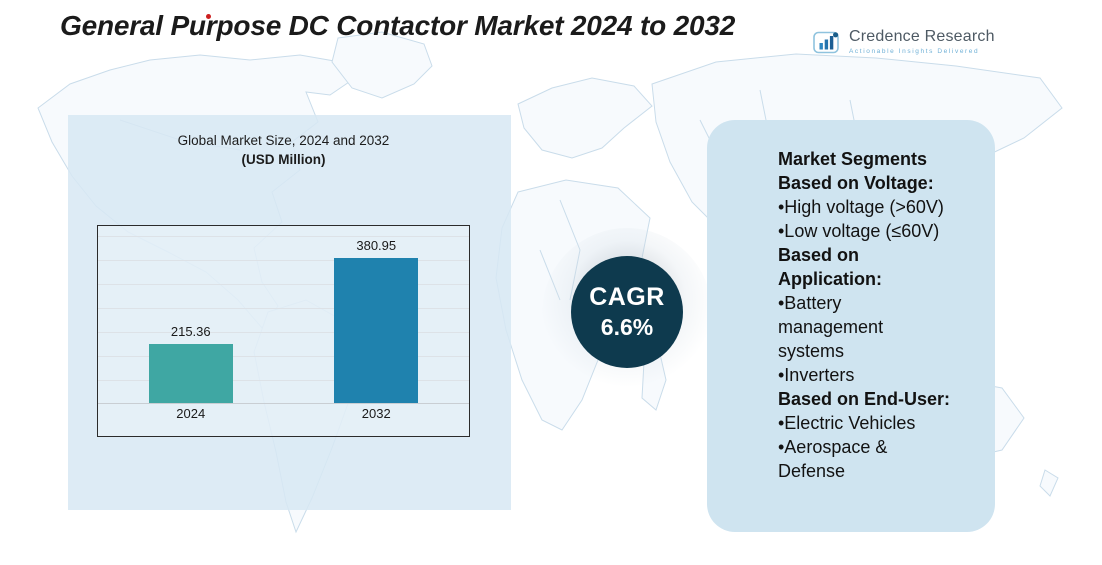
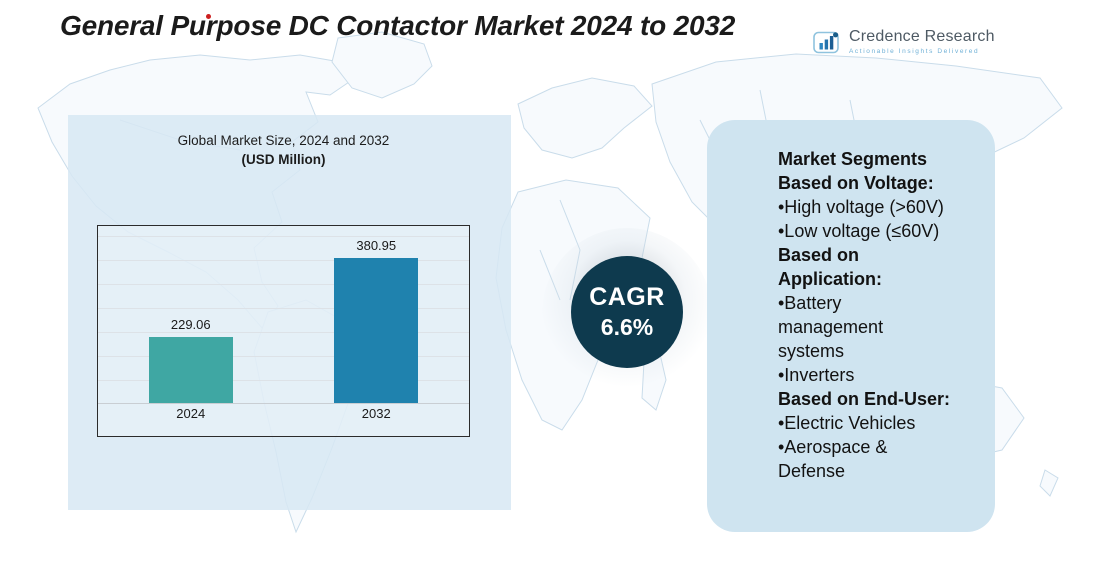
2024: 215.36 -> 229.06
